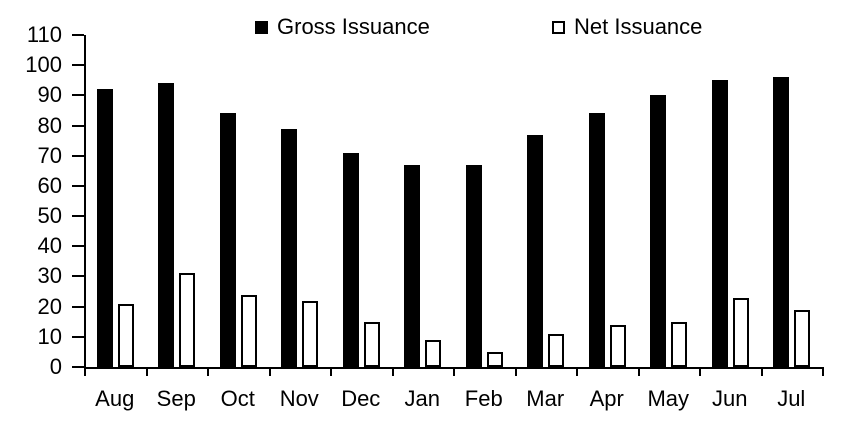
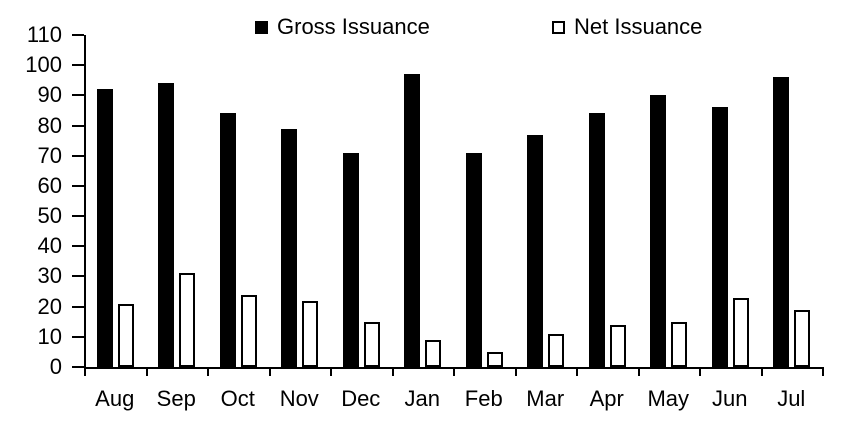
Gross Issuance/Jan: 67 -> 97
Gross Issuance/Feb: 67 -> 71
Gross Issuance/Jun: 95 -> 86
